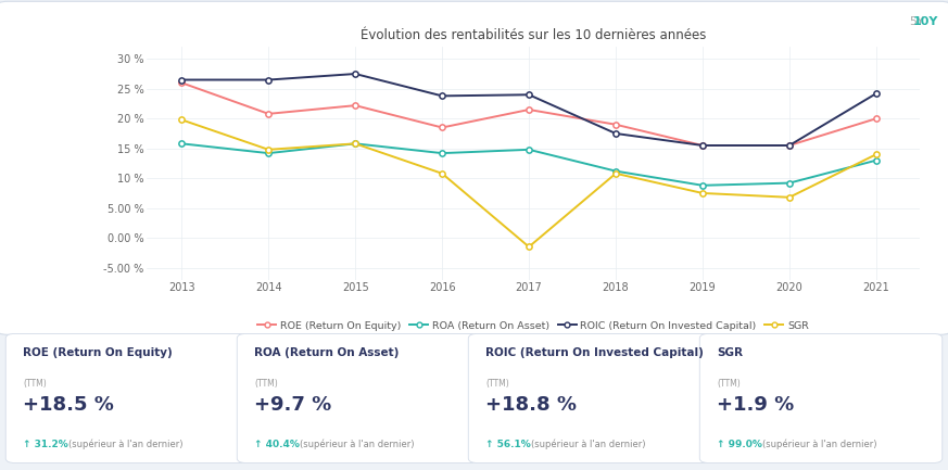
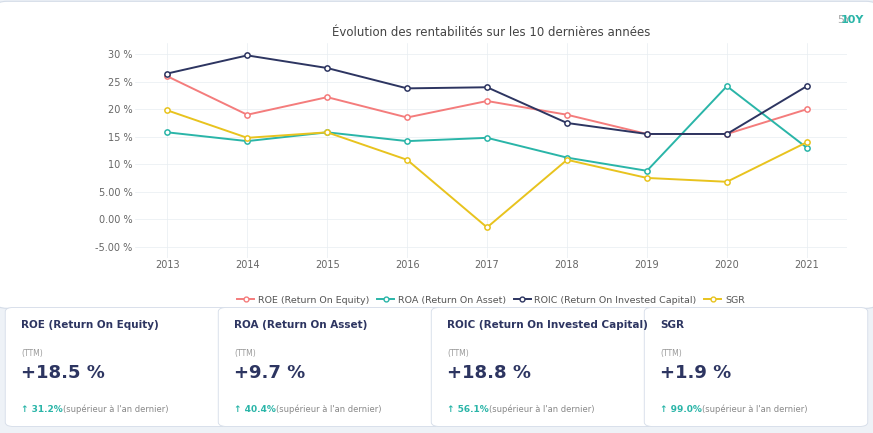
ROE (Return On Equity)/2014: 20.8 % -> 19.0 %
ROIC (Return On Invested Capital)/2014: 26.5 % -> 29.8 %
ROA (Return On Asset)/2020: 9.2 % -> 24.2 %
